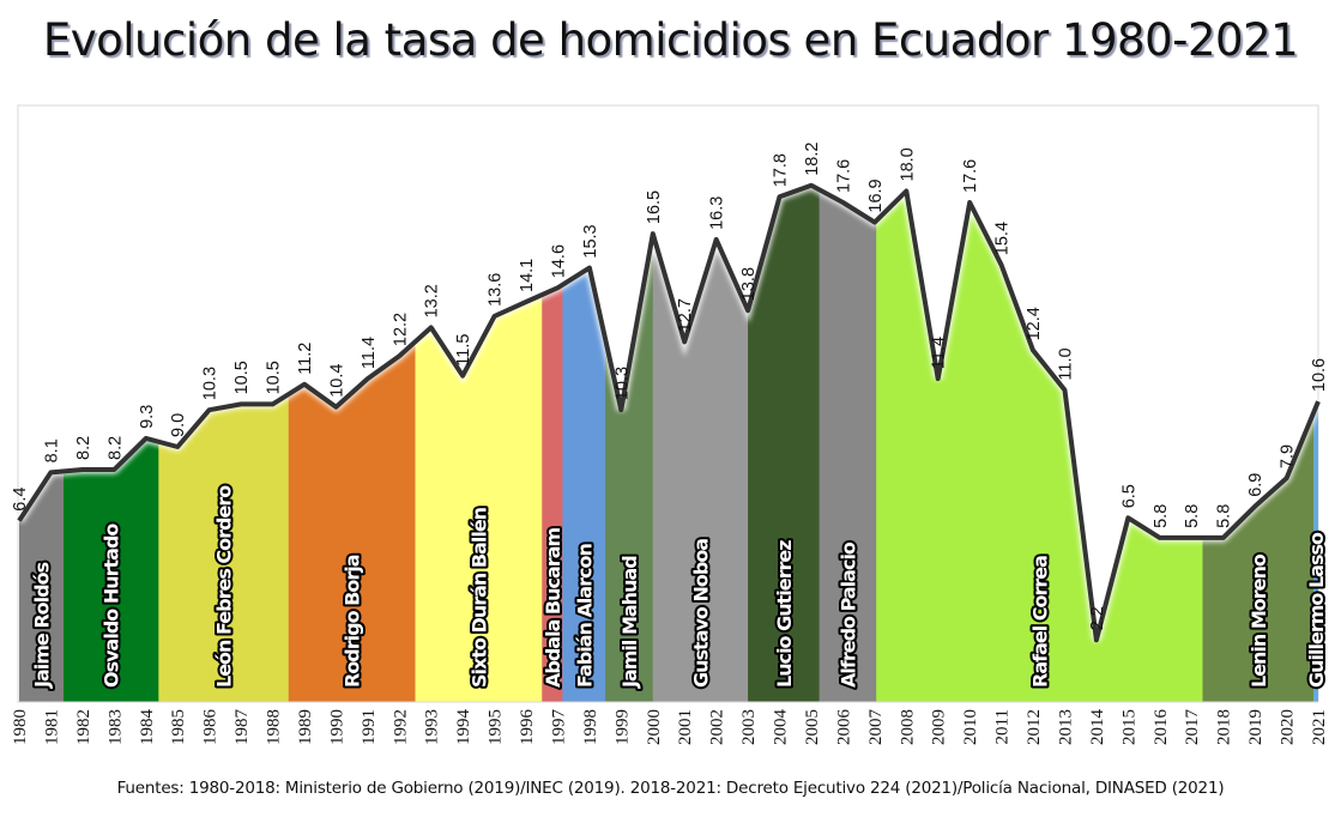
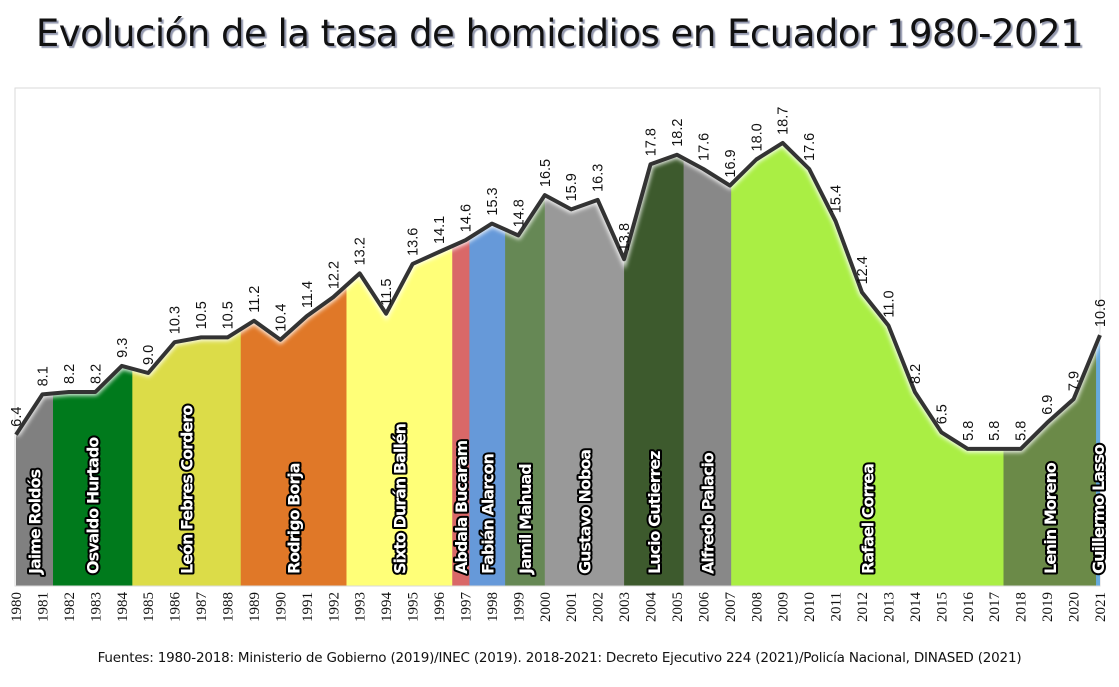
1999: 10.3 -> 14.8
2001: 12.7 -> 15.9
2009: 11.4 -> 18.7
2014: 2.2 -> 8.2
